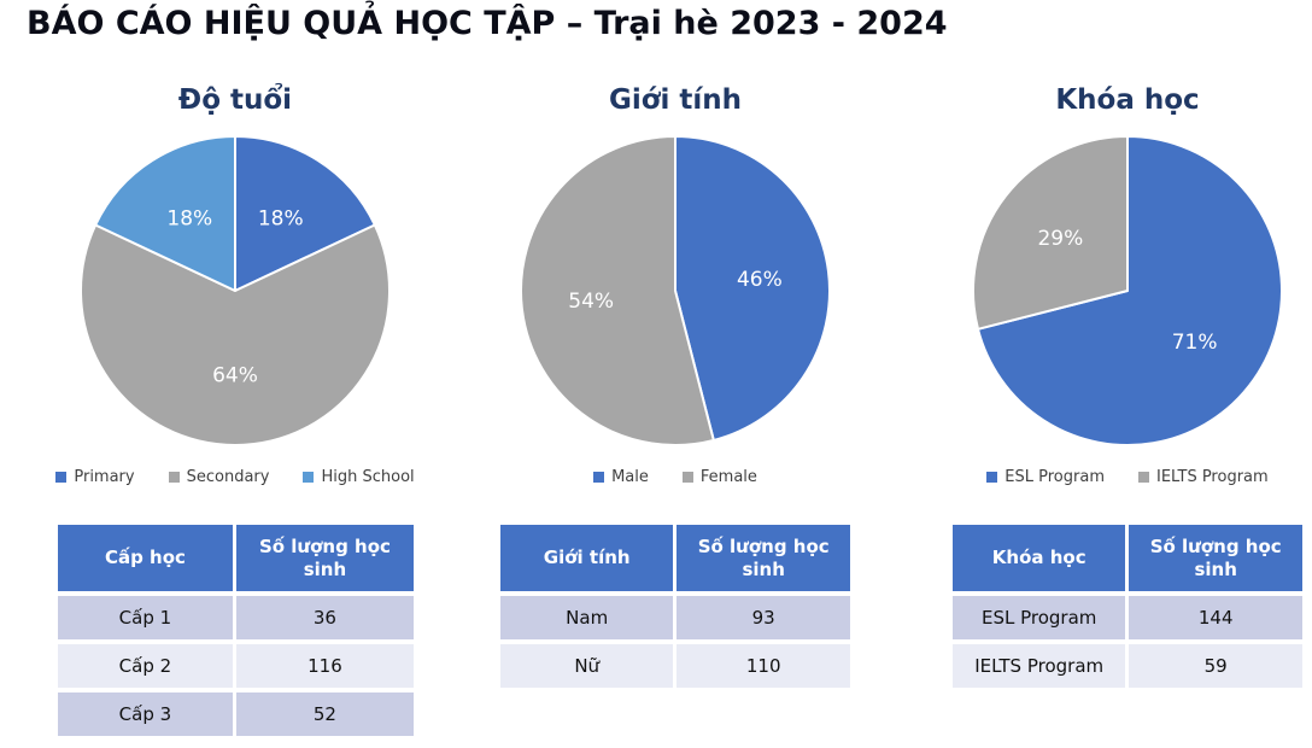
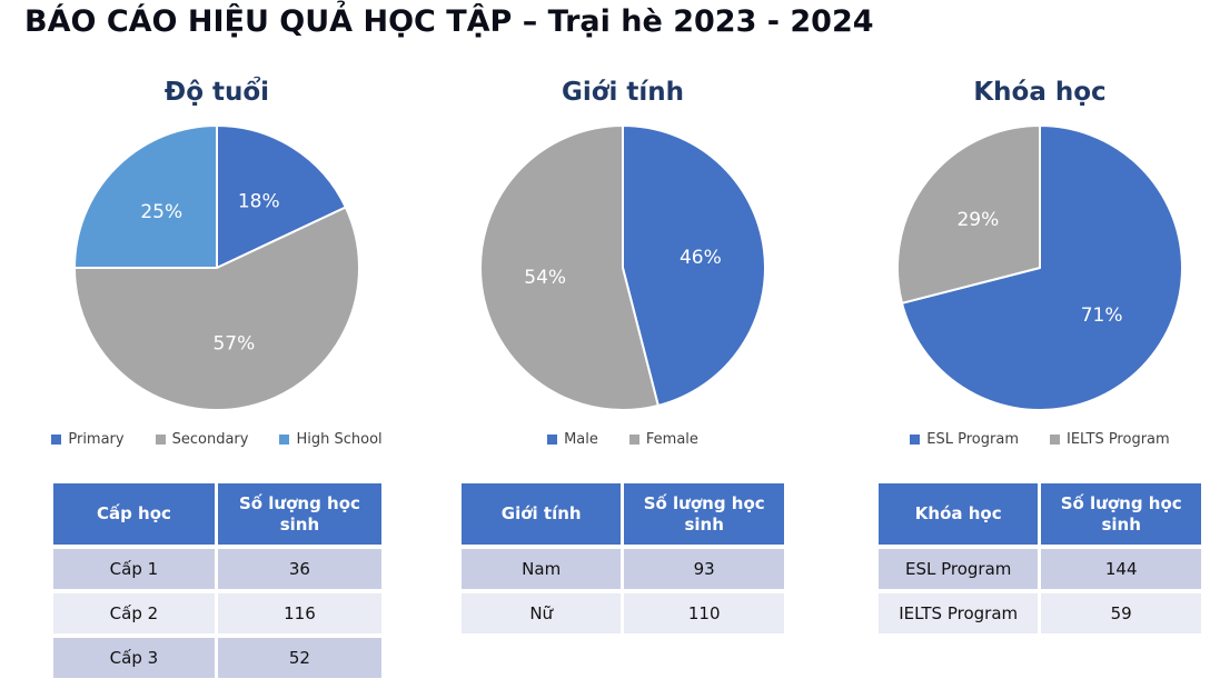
Độ tuổi/Secondary: 64% -> 57%
Độ tuổi/High School: 18% -> 25%
